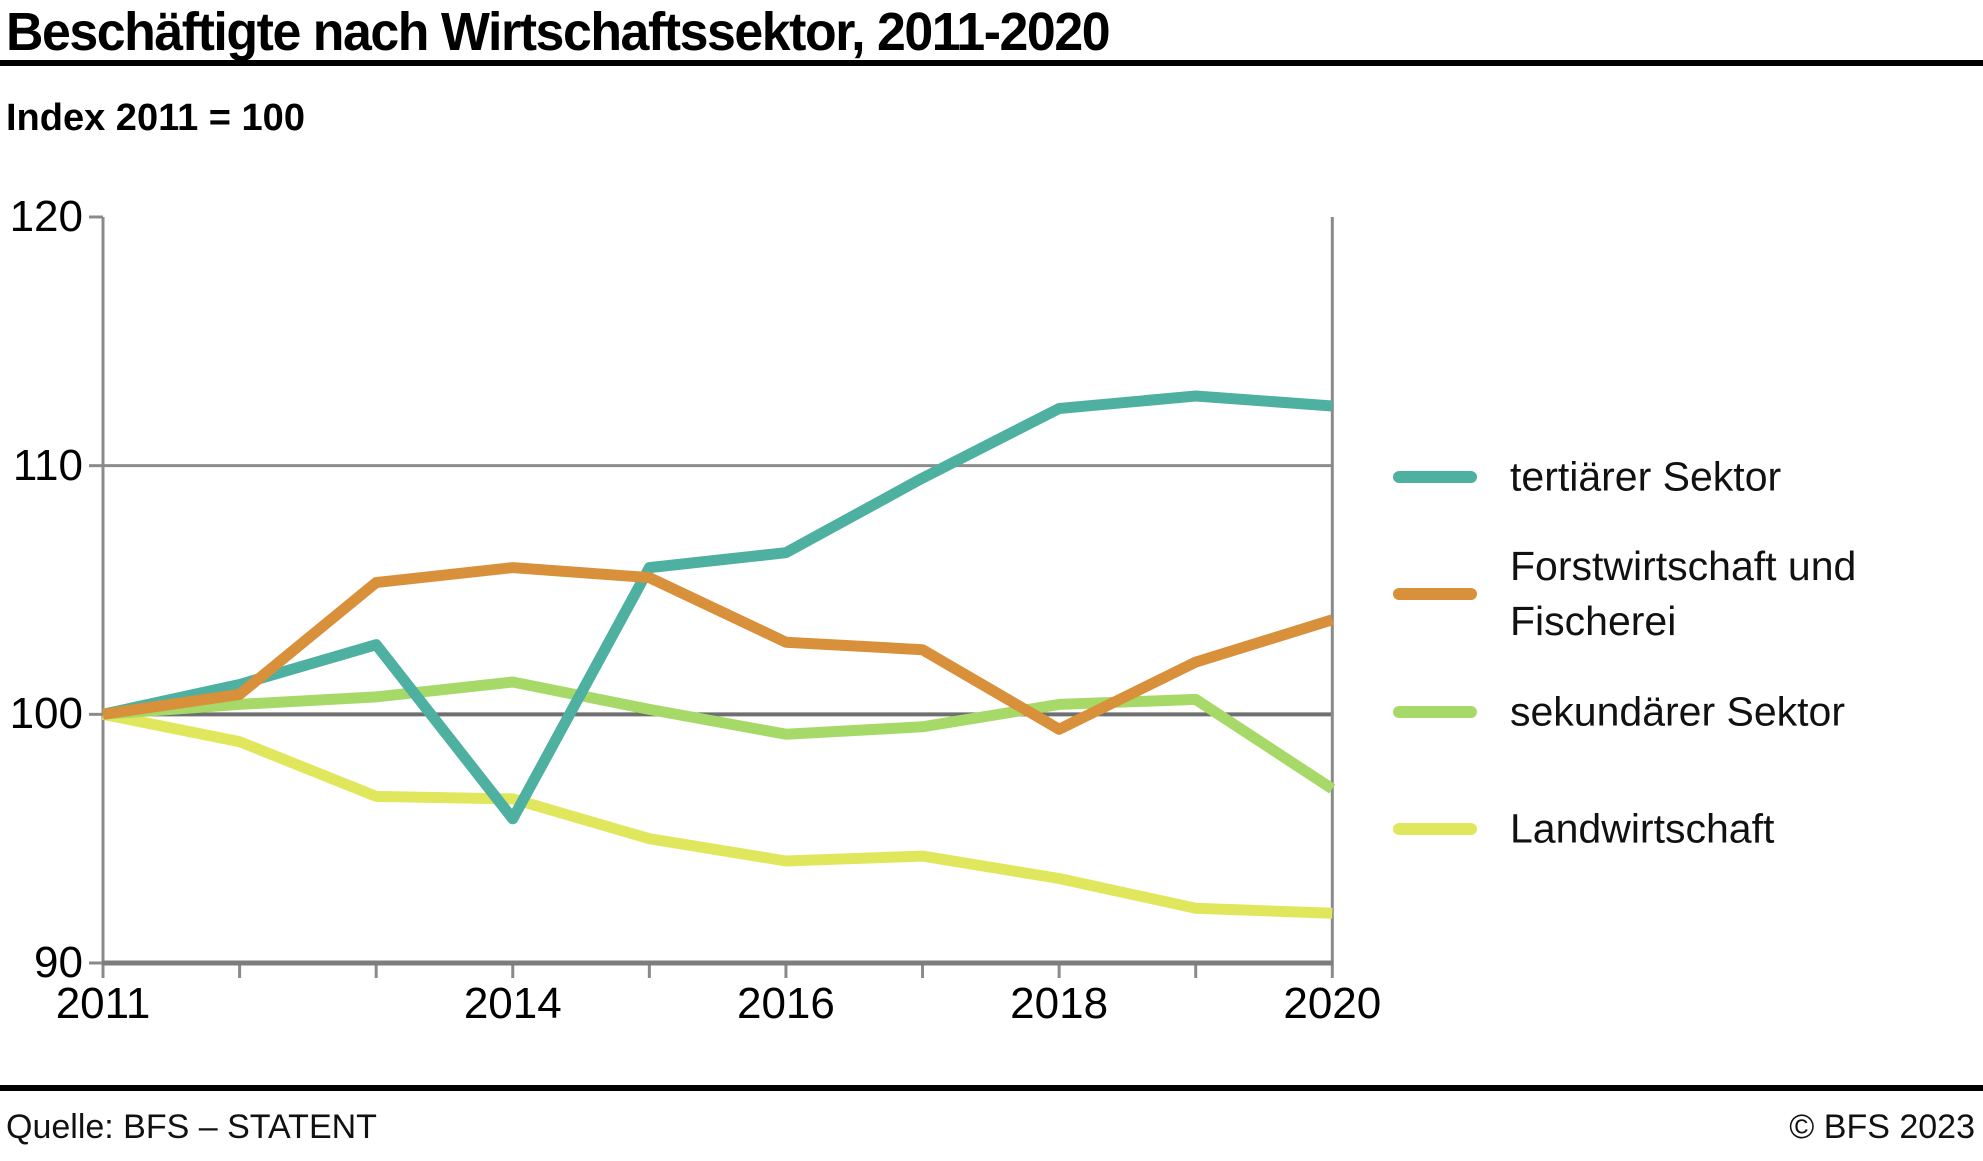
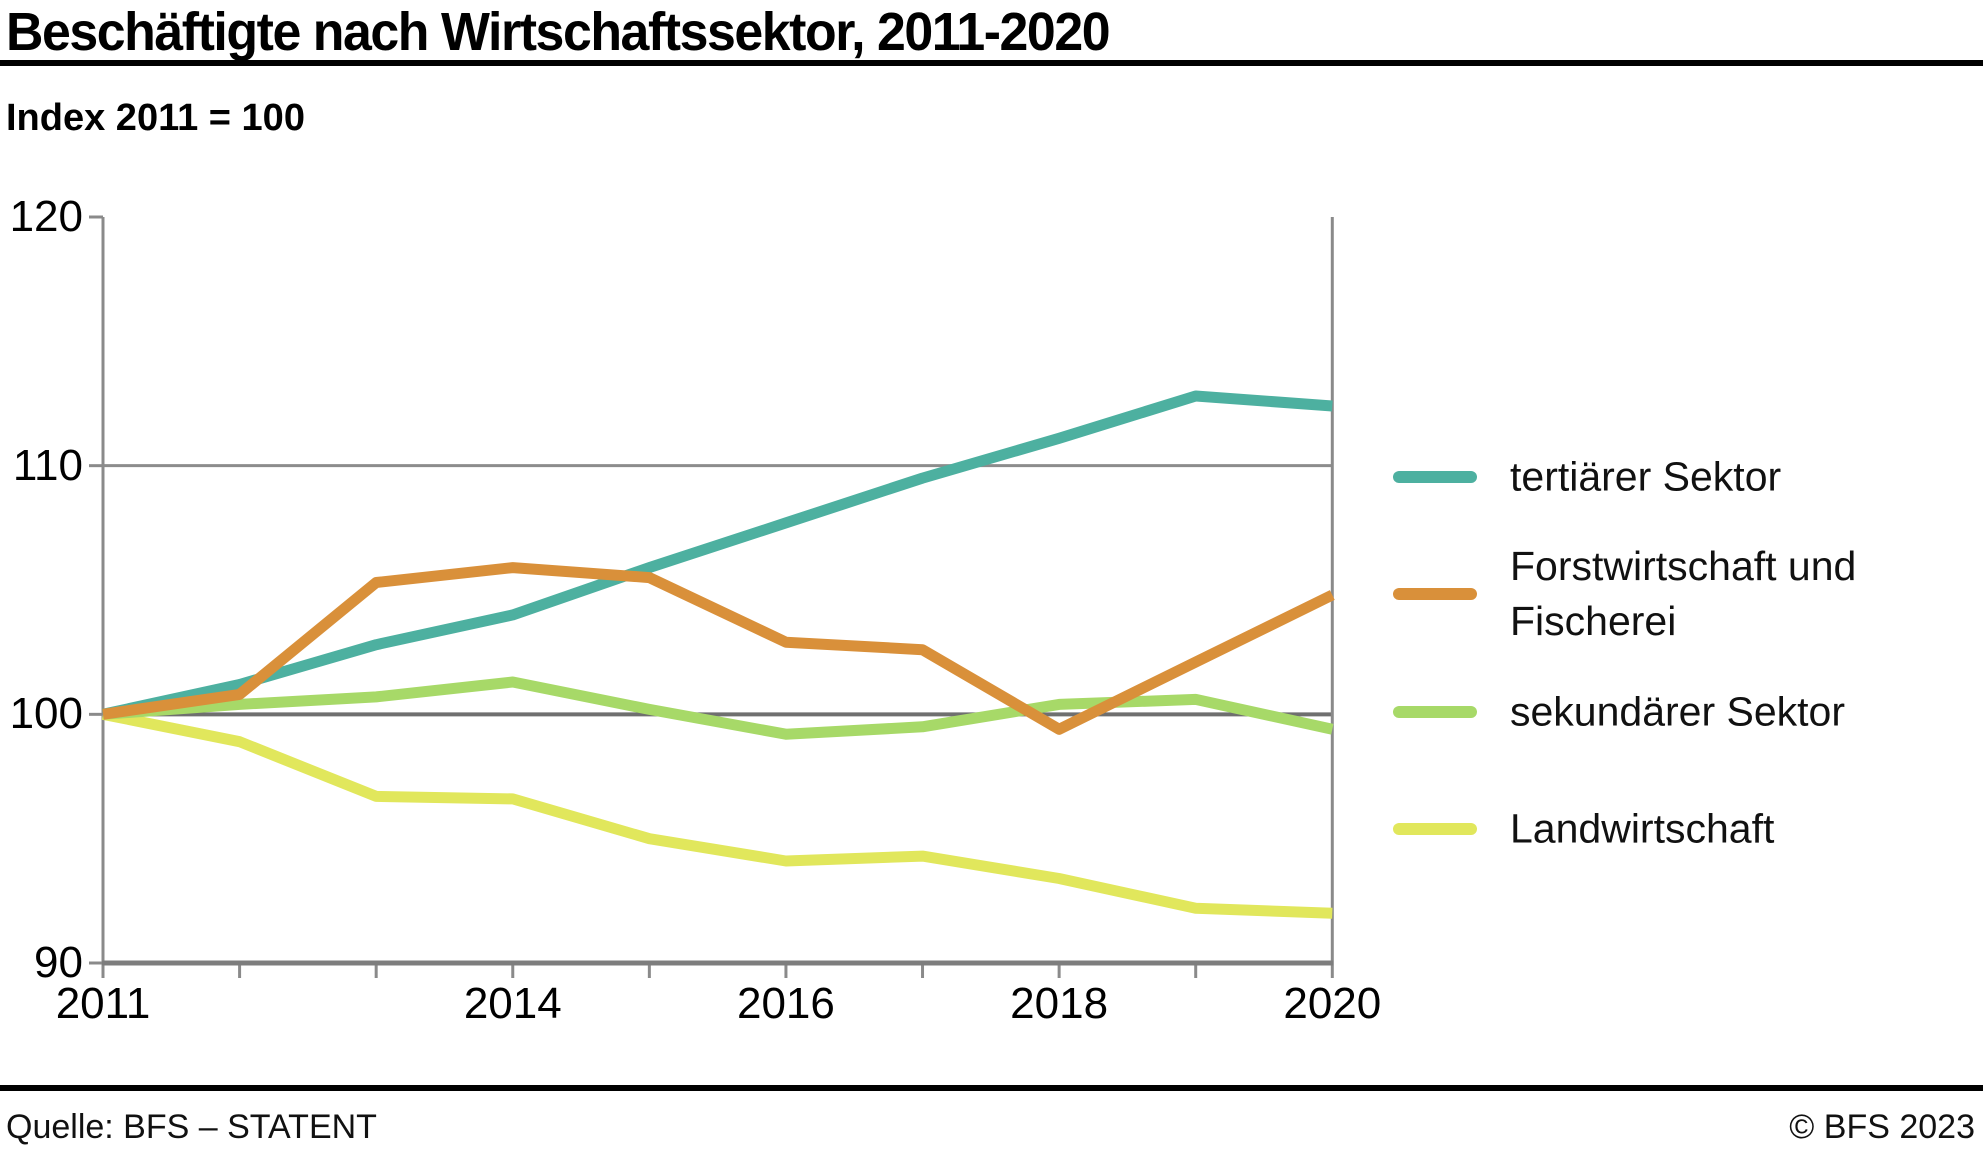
tertiärer Sektor/2014: 95.8 -> 104.0
tertiärer Sektor/2016: 106.5 -> 107.7
tertiärer Sektor/2018: 112.3 -> 111.1
Forstwirtschaft und Fischerei/2020: 103.8 -> 104.8
sekundärer Sektor/2020: 97.0 -> 99.4
